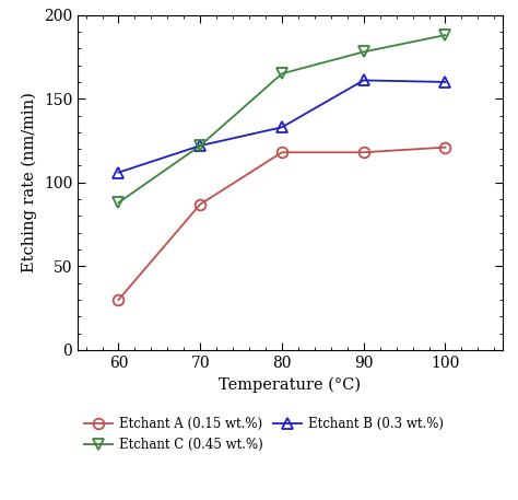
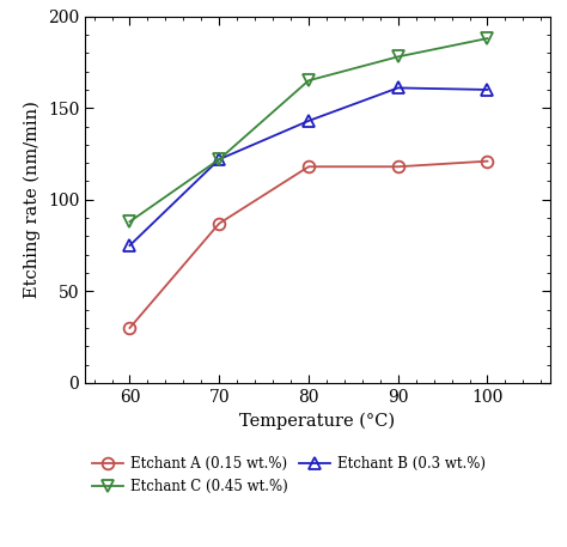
Etchant B (0.3 wt.%)/60: 106 -> 75
Etchant B (0.3 wt.%)/80: 133 -> 143
